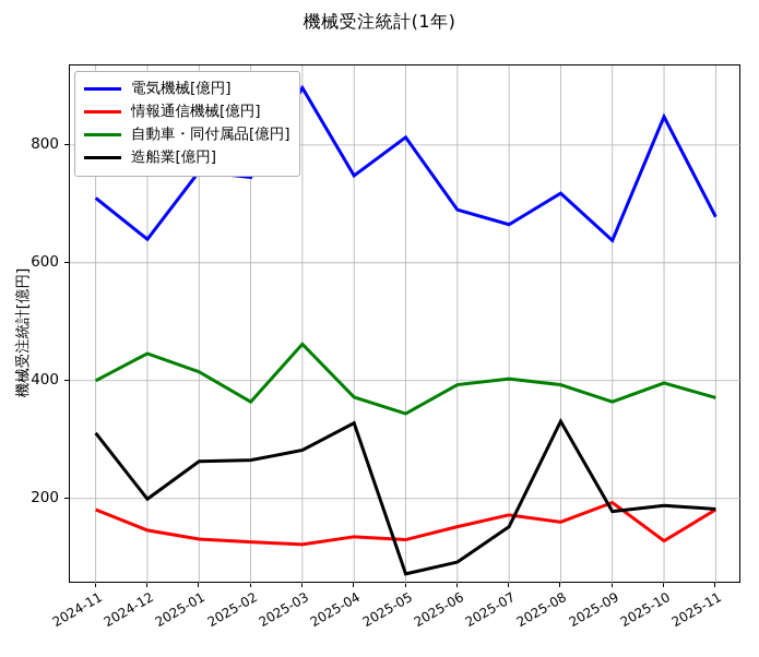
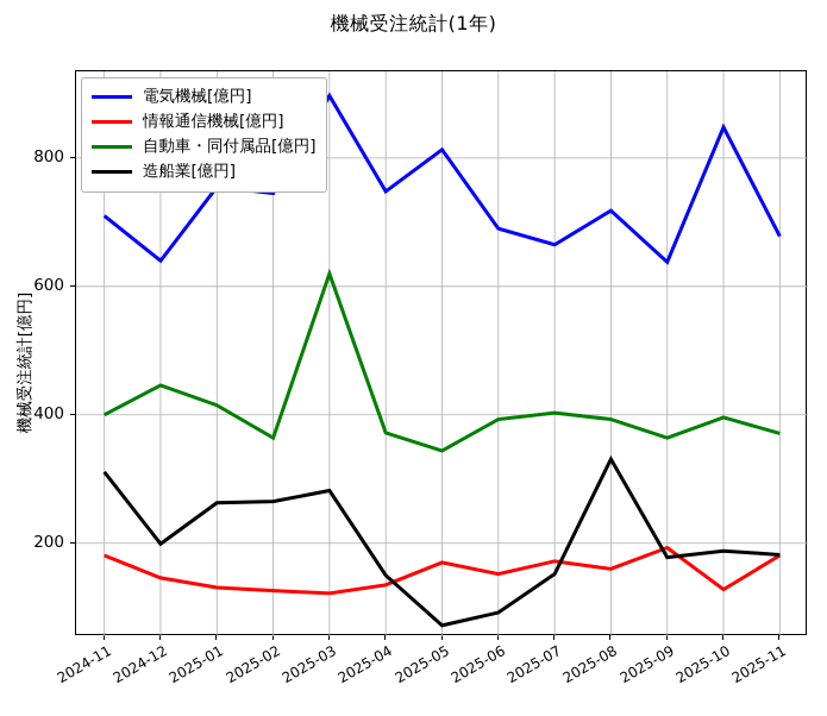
自動車・同付属品[億円]/2025-03: 460 -> 620
造船業[億円]/2025-04: 330 -> 150
情報通信機械[億円]/2025-05: 130 -> 170
